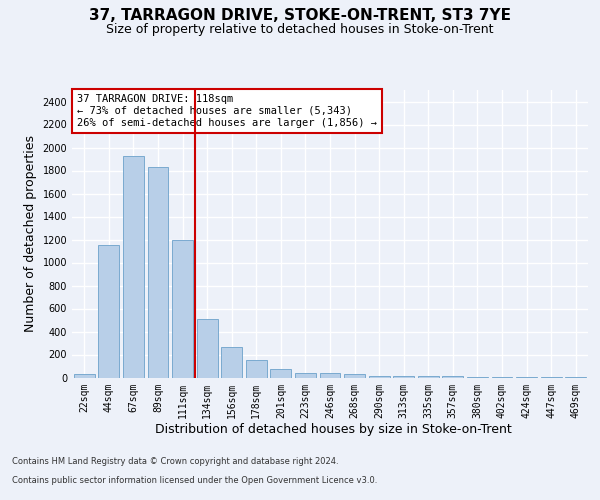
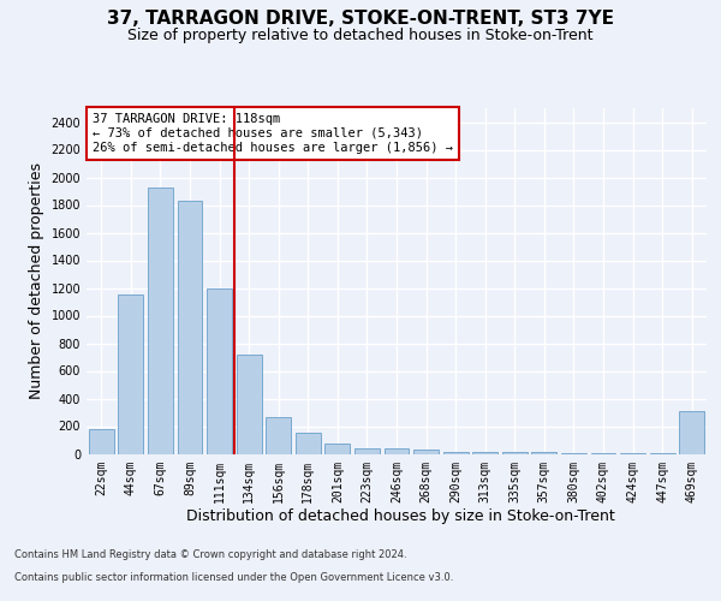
22sqm: 30 -> 180
134sqm: 510 -> 720
469sqm: 0 -> 310
